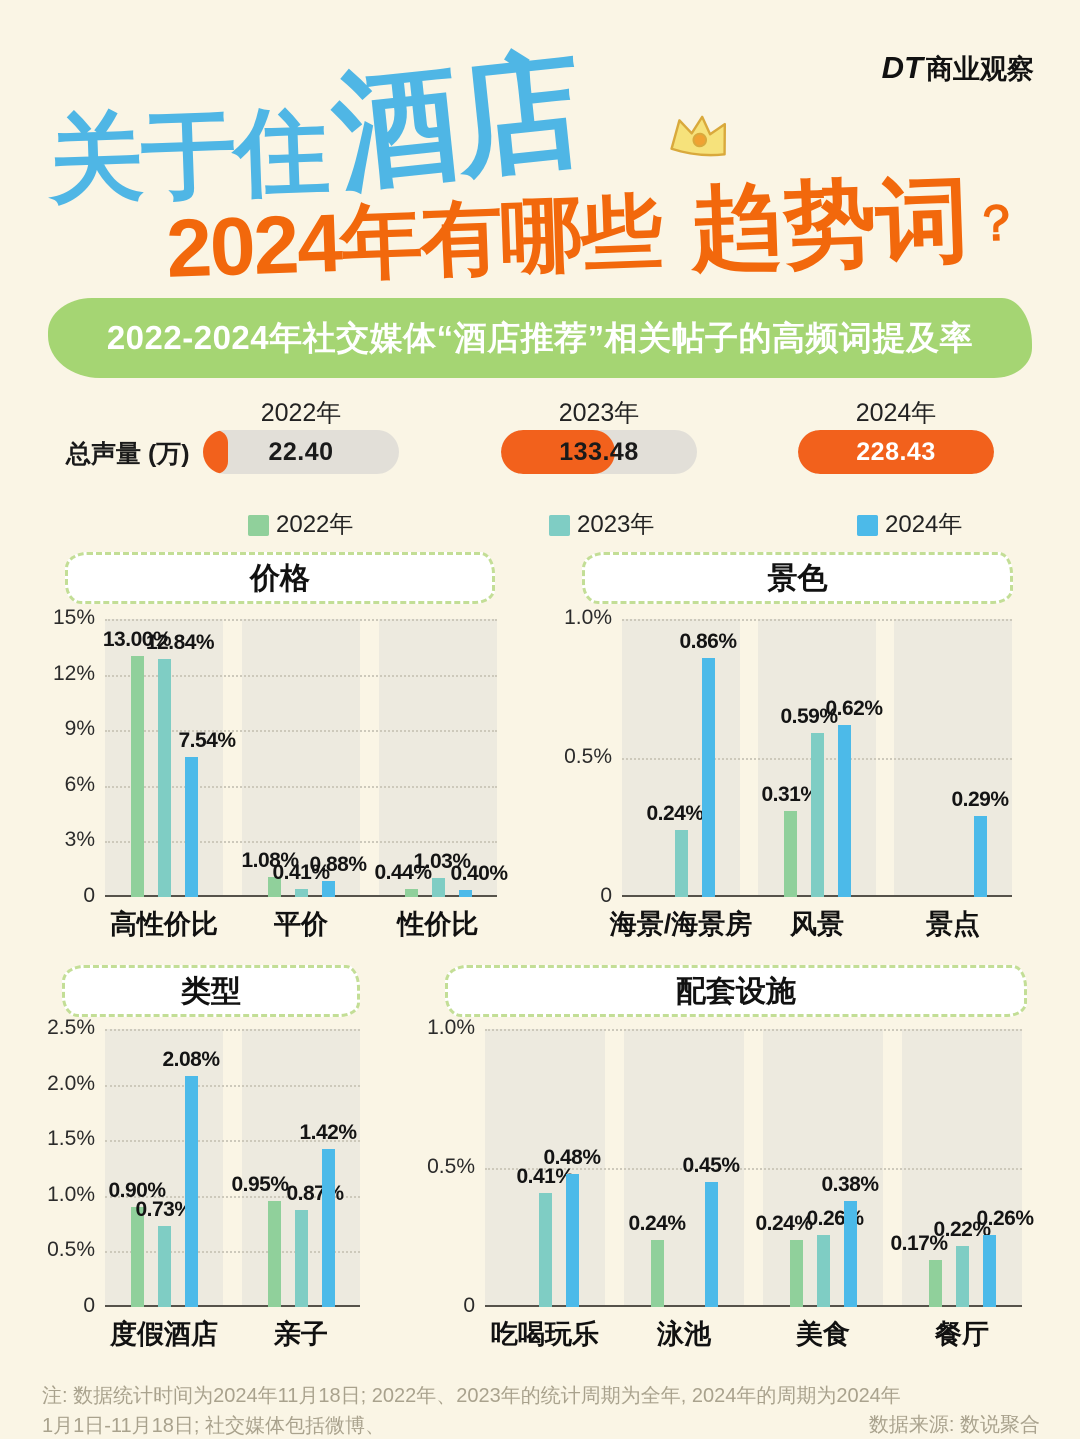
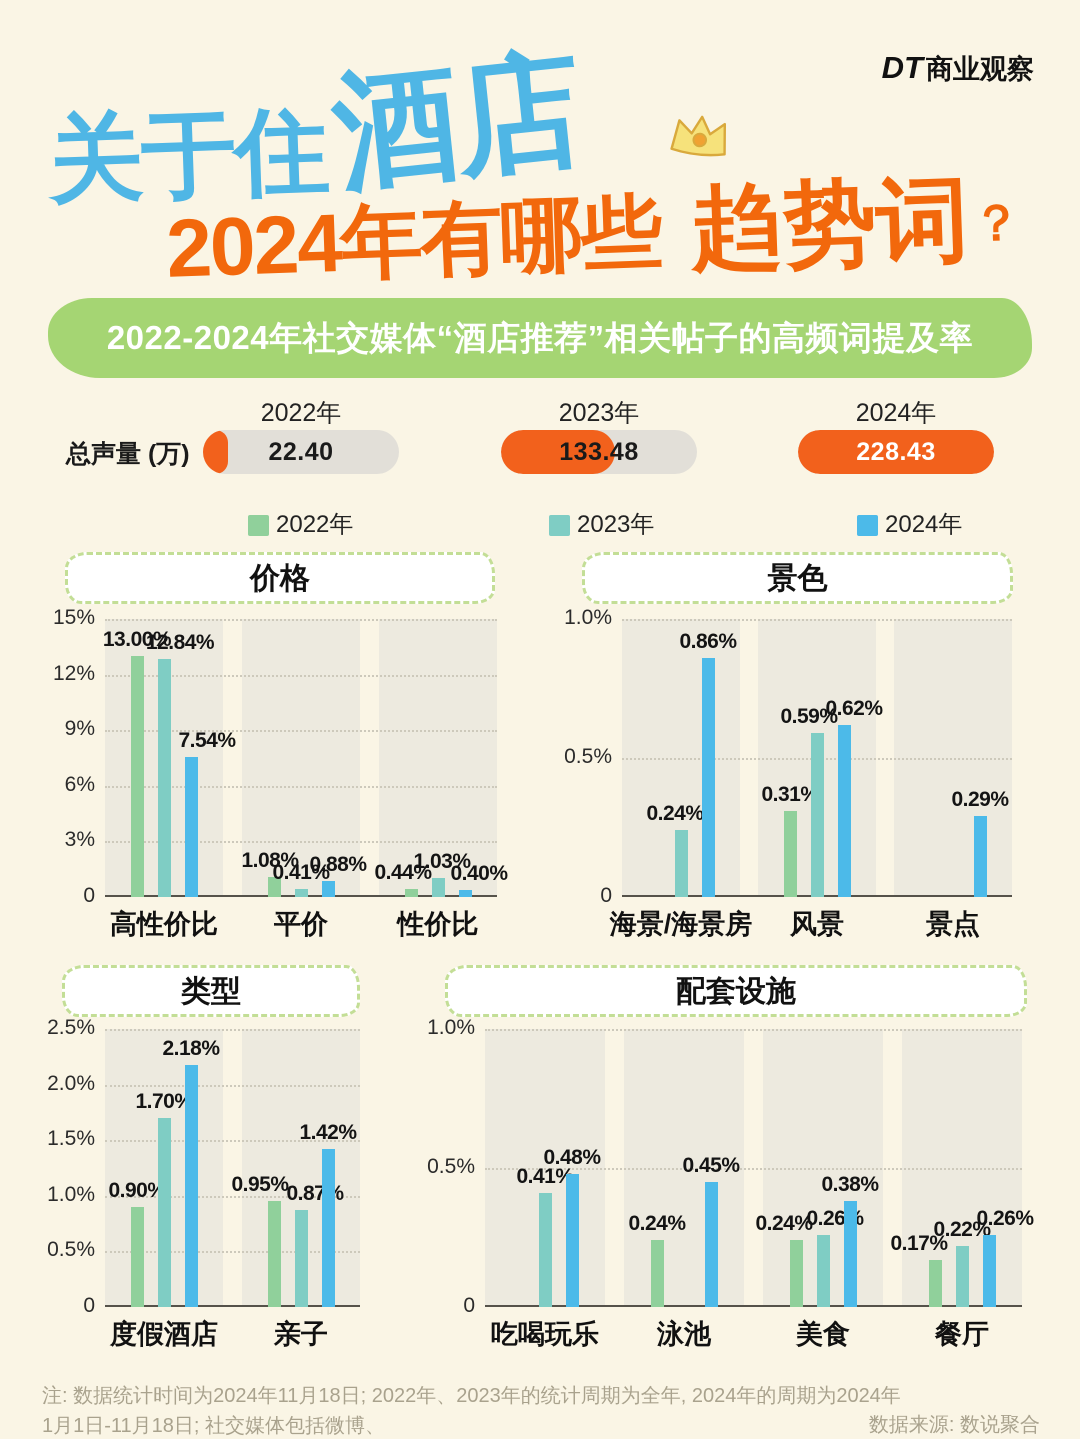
类型/2023年/度假酒店: 0.73% -> 1.70%
类型/2024年/度假酒店: 2.08% -> 2.18%
